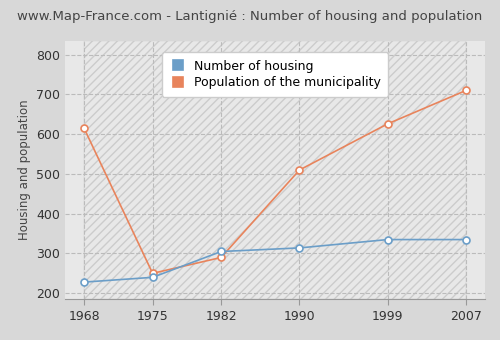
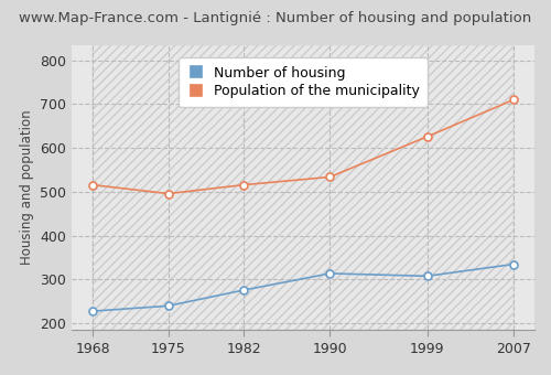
Population of the municipality/1968: 615 -> 516
Population of the municipality/1975: 250 -> 496
Number of housing/1982: 305 -> 276
Population of the municipality/1982: 290 -> 516
Population of the municipality/1990: 510 -> 534
Number of housing/1999: 335 -> 308
